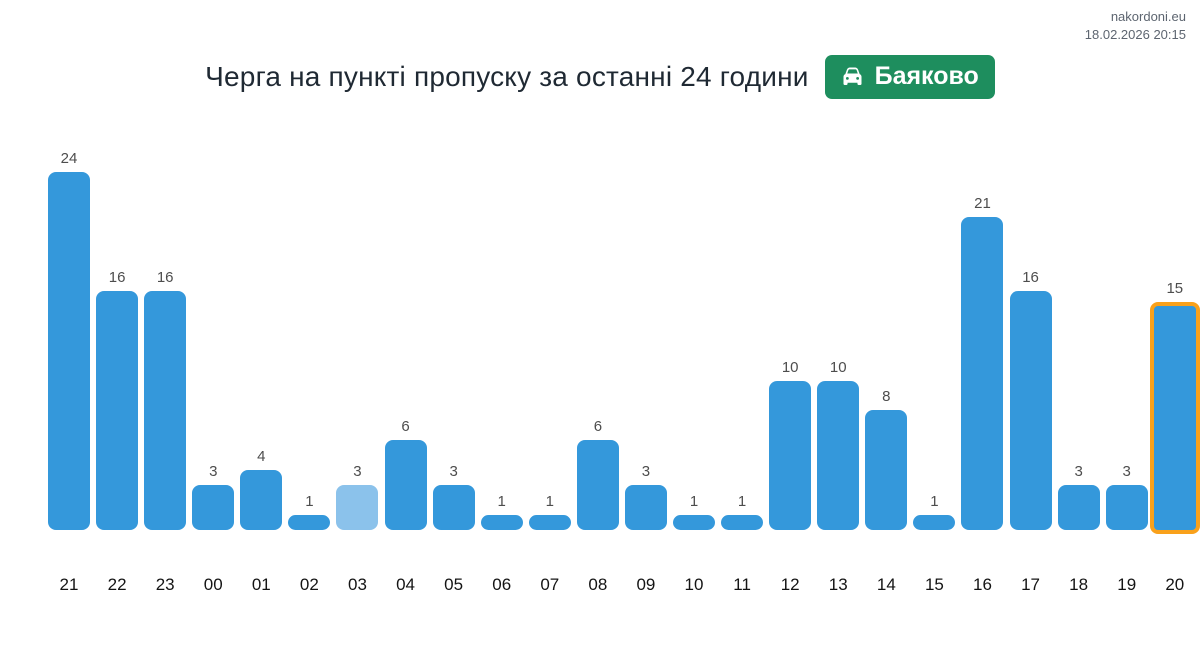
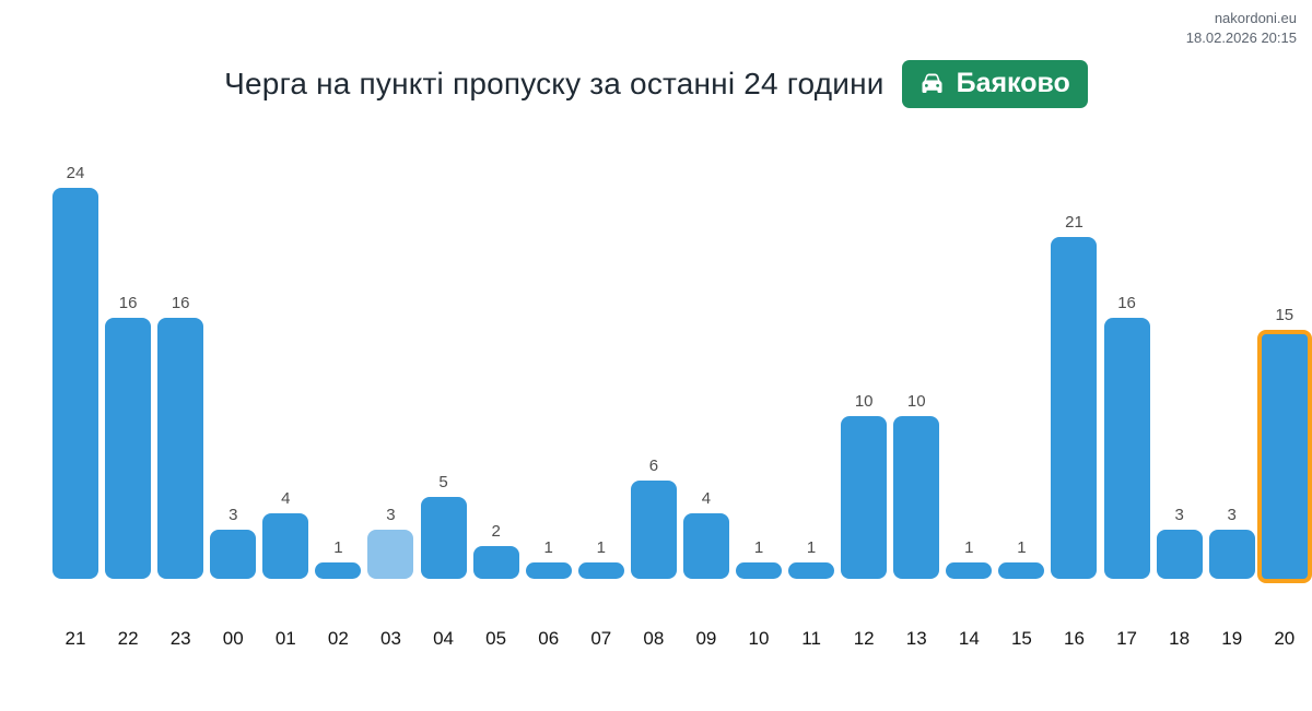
04: 6 -> 5
05: 3 -> 2
09: 3 -> 4
14: 8 -> 1
